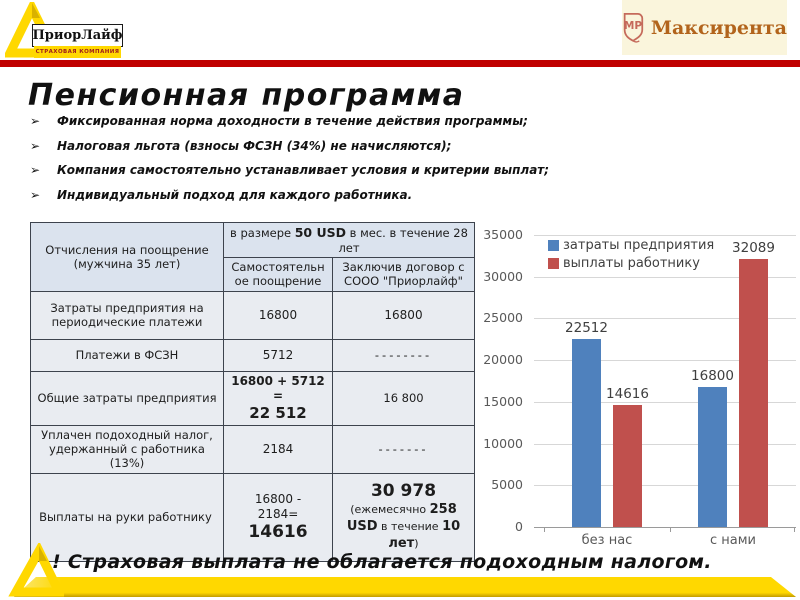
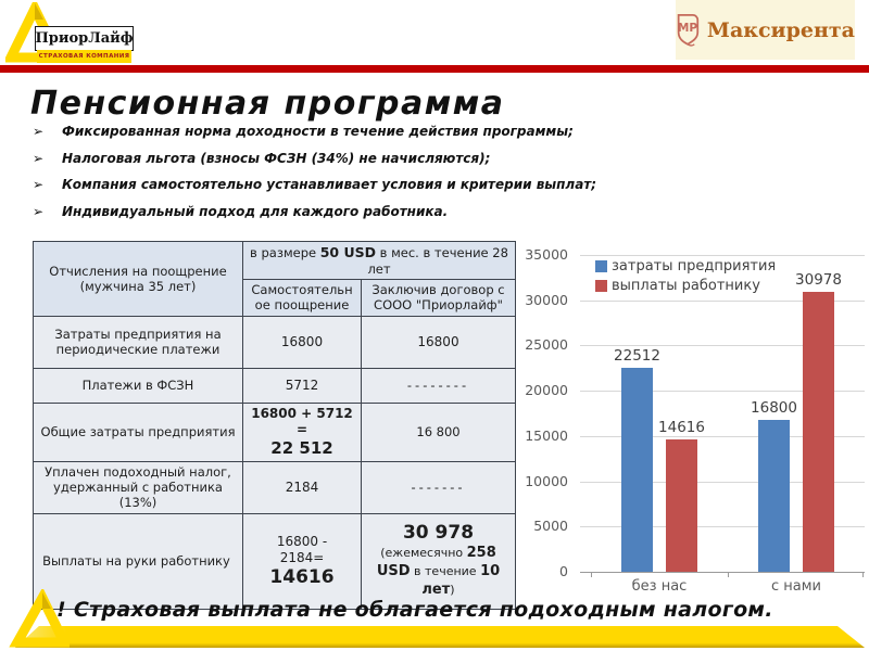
выплаты работнику/с нами: 32089 -> 30978
